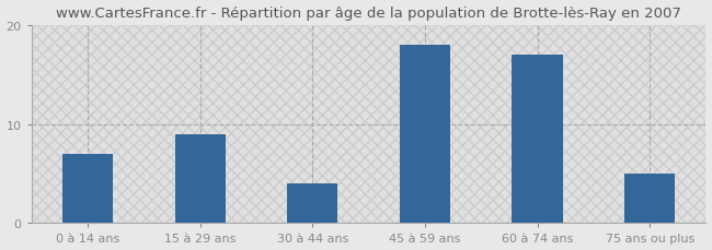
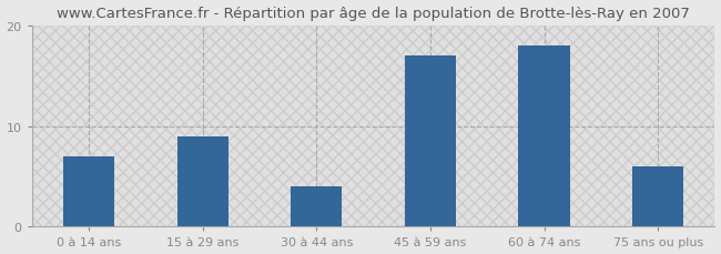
45 à 59 ans: 18 -> 17
60 à 74 ans: 17 -> 18
75 ans ou plus: 5 -> 6
